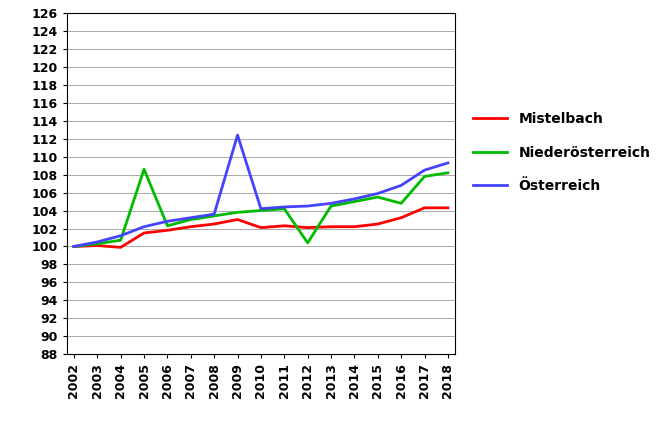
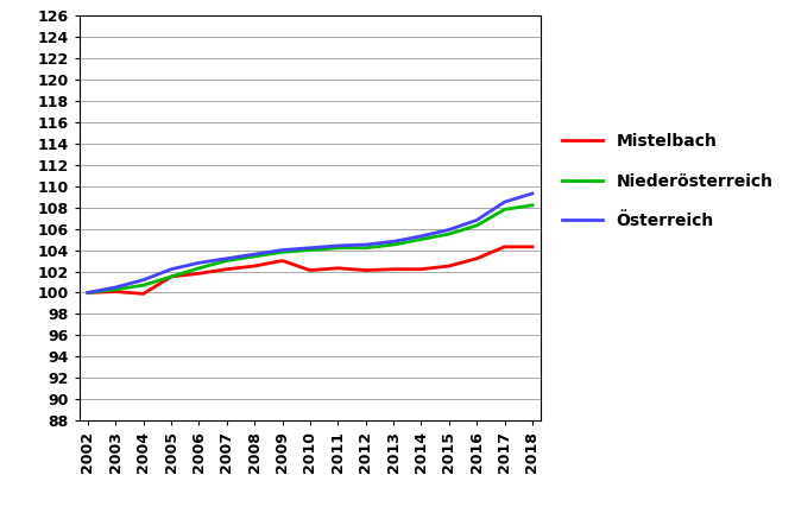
Niederösterreich/2005: 108.6 -> 101.5
Österreich/2009: 112.4 -> 104.0
Niederösterreich/2012: 100.4 -> 104.2
Niederösterreich/2016: 104.8 -> 106.3
